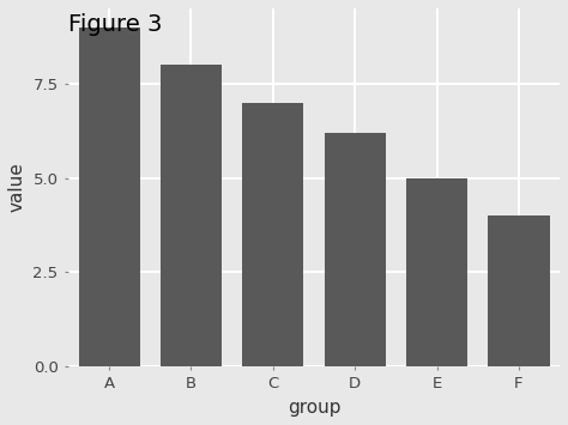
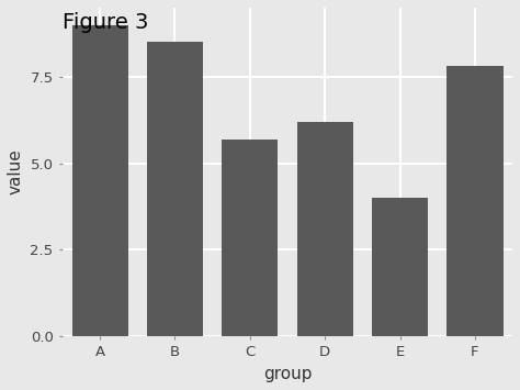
B: 8.0 -> 8.5
C: 7.0 -> 5.7
E: 5.0 -> 4.0
F: 4.0 -> 7.8
